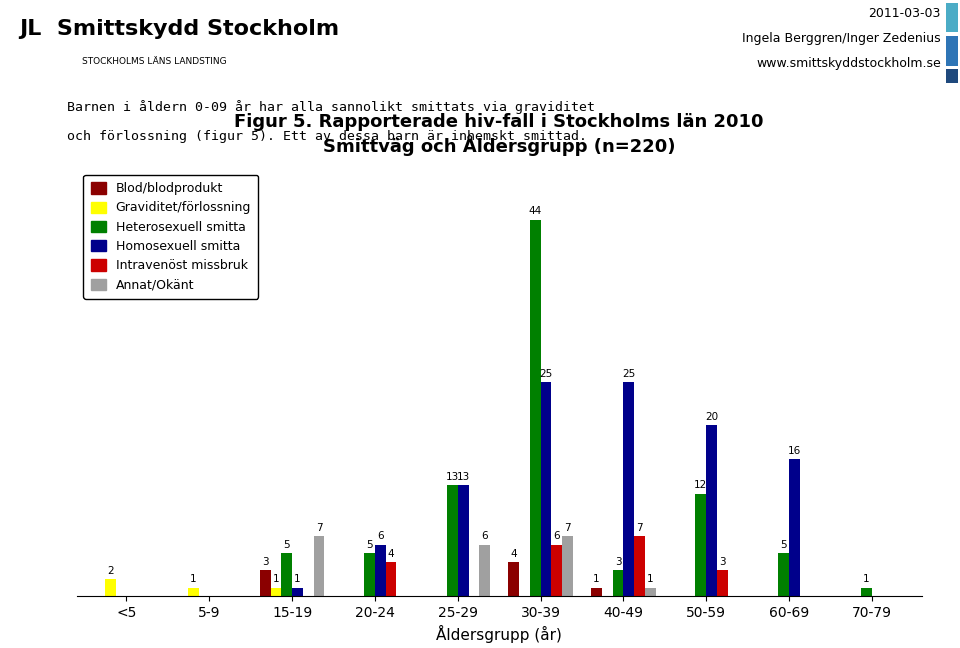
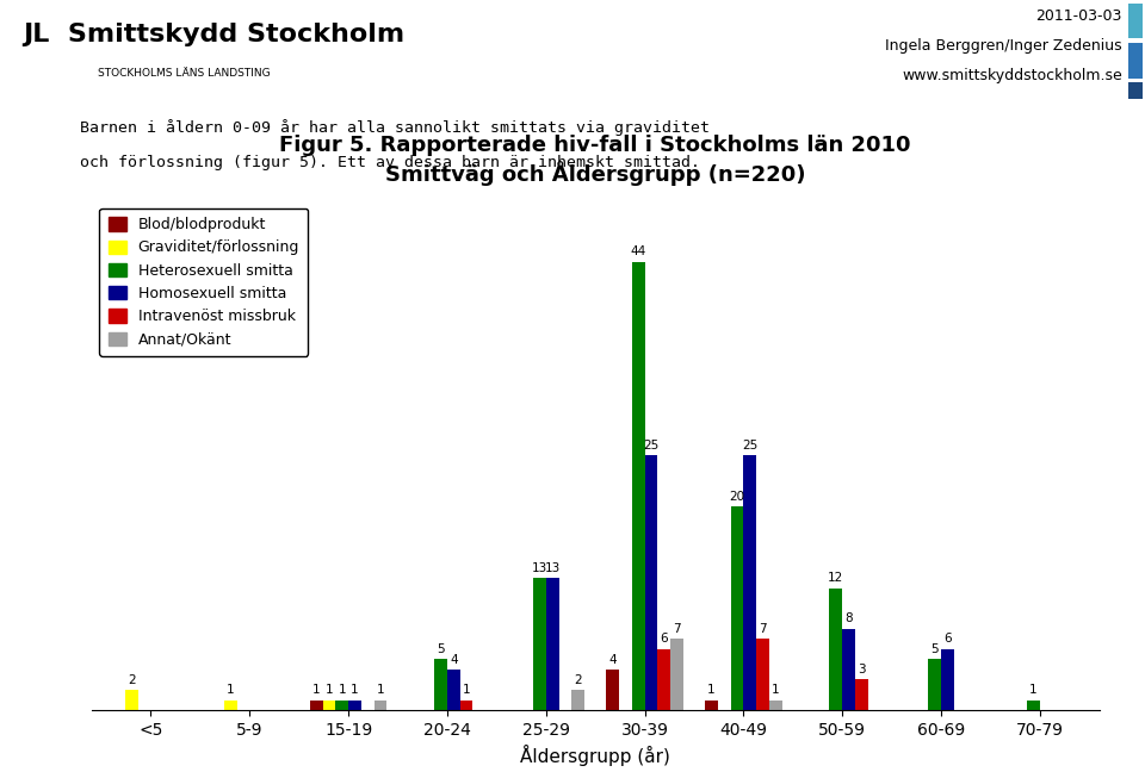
Blod/blodprodukt/15-19: 3 -> 1
Heterosexuell smitta/15-19: 5 -> 1
Annat/Okänt/15-19: 7 -> 1
Homosexuell smitta/20-24: 6 -> 4
Intravenöst missbruk/20-24: 4 -> 1
Annat/Okänt/25-29: 6 -> 2
Heterosexuell smitta/40-49: 3 -> 20
Homosexuell smitta/50-59: 20 -> 8
Homosexuell smitta/60-69: 16 -> 6
